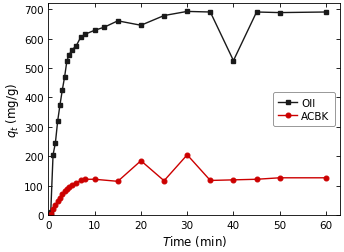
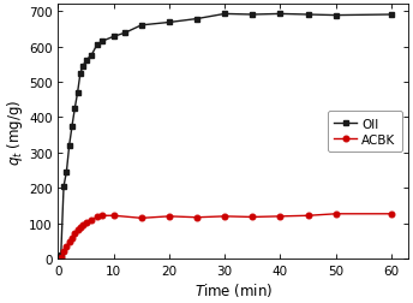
OII/20: 645 -> 668
ACBK/20: 185 -> 120
ACBK/30: 205 -> 120
OII/40: 525 -> 692
